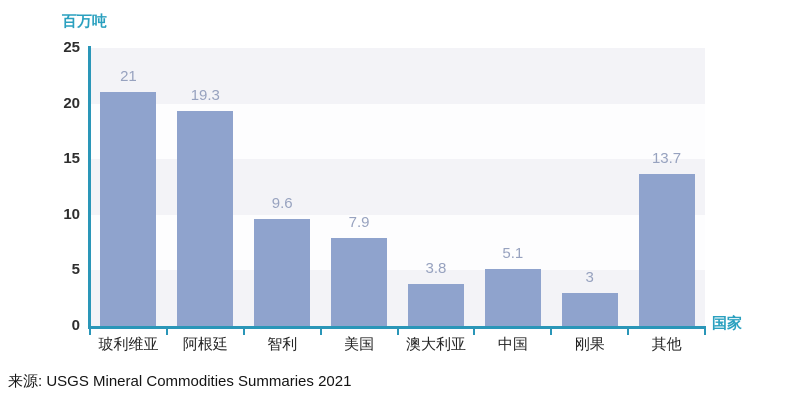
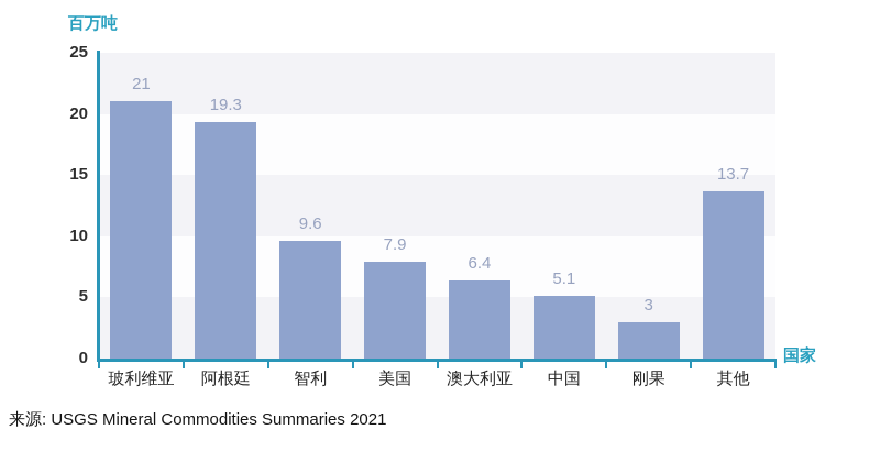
澳大利亚: 3.8 -> 6.4
